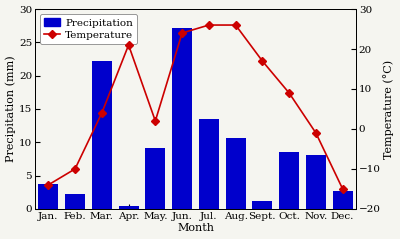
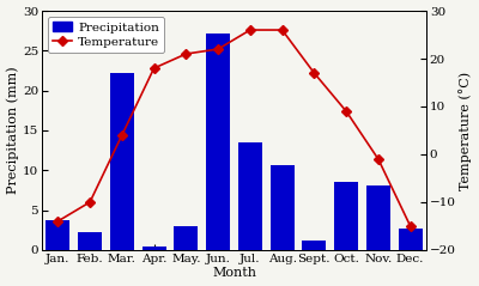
Temperature/Apr.: 21 -> 18
Precipitation/May.: 9.2 -> 3.0
Temperature/May.: 2 -> 21
Temperature/Jun.: 24 -> 22
